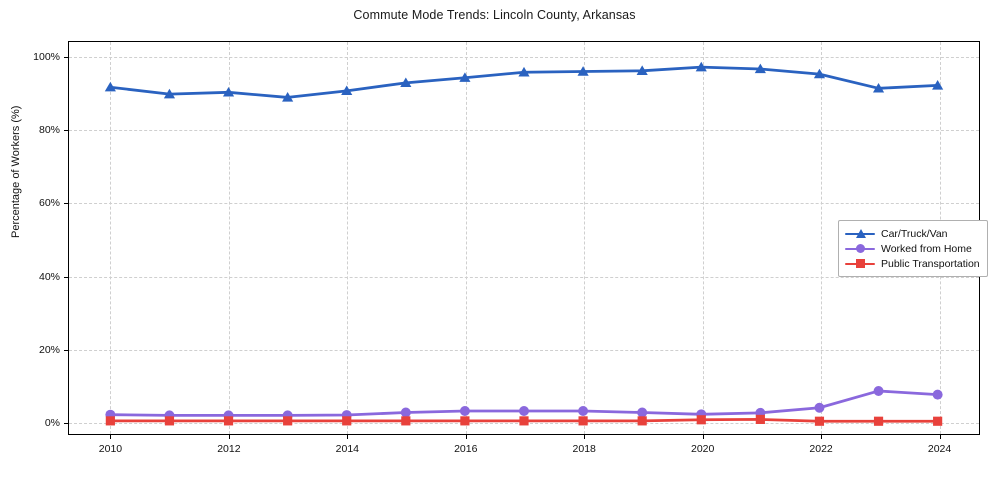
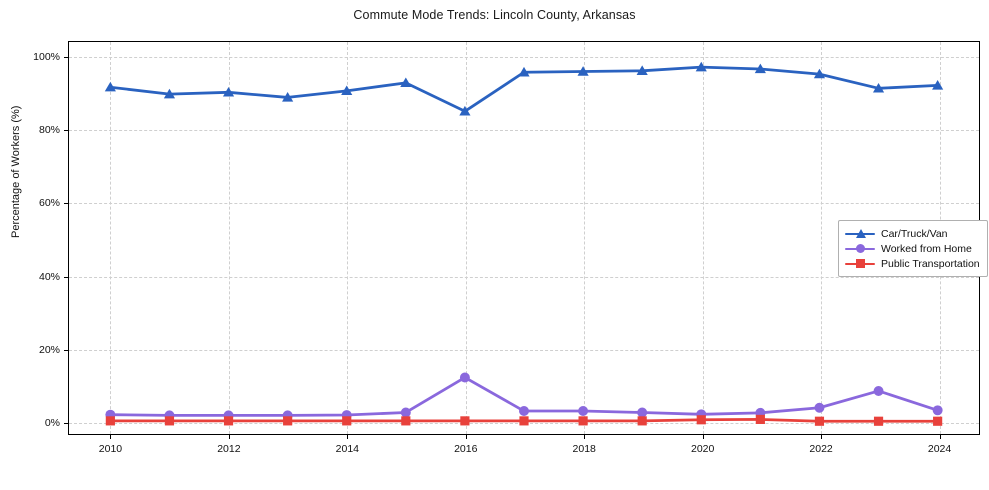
Car/Truck/Van/2016: 94% -> 85%
Worked from Home/2016: 3% -> 12%
Worked from Home/2024: 7% -> 3%
